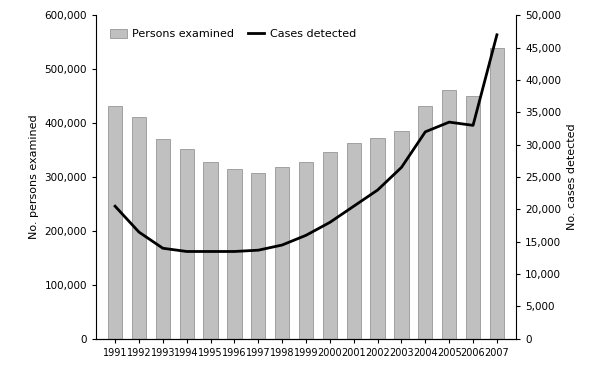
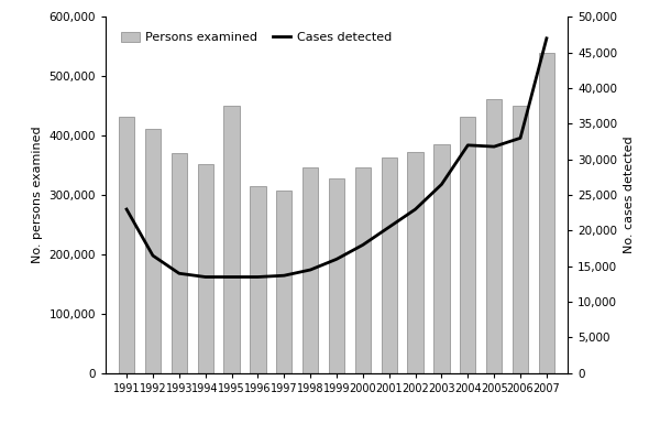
Cases detected/1991: 20,500 -> 23,000
Persons examined/1995: 328,000 -> 450,000
Persons examined/1998: 318,000 -> 346,000
Cases detected/2005: 33,500 -> 31,800
